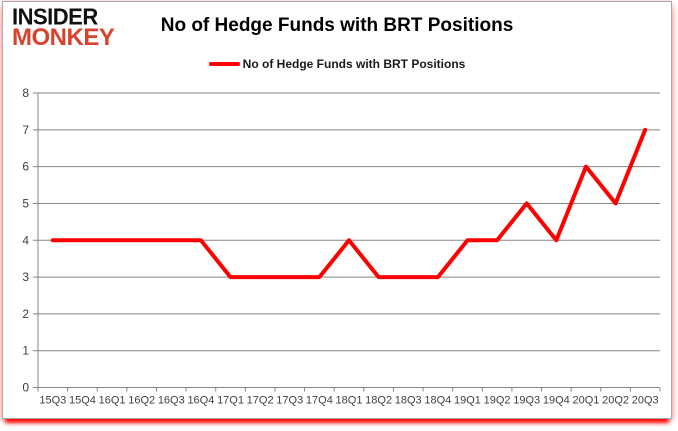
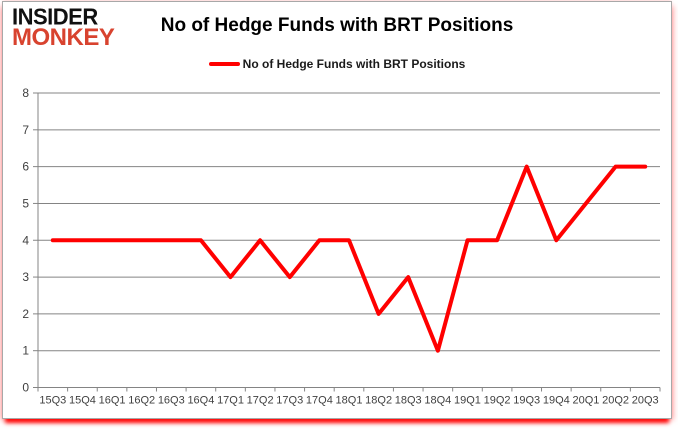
17Q2: 3 -> 4
17Q4: 3 -> 4
18Q2: 3 -> 2
18Q4: 3 -> 1
19Q3: 5 -> 6
20Q1: 6 -> 5
20Q2: 5 -> 6
20Q3: 7 -> 6
